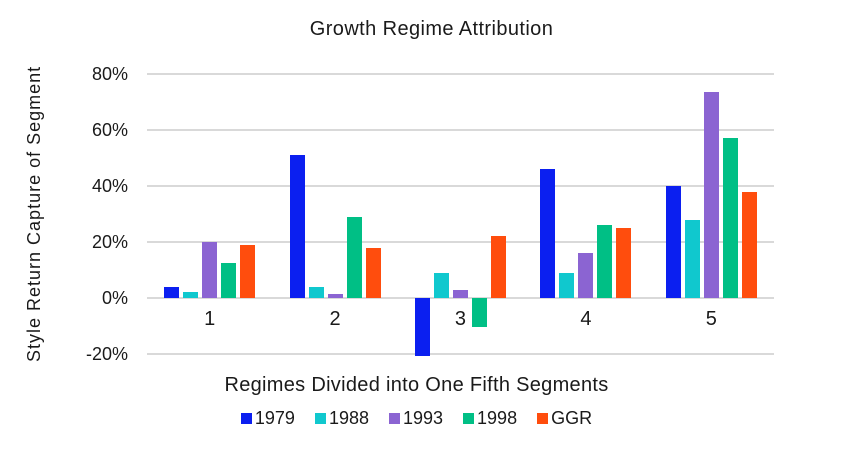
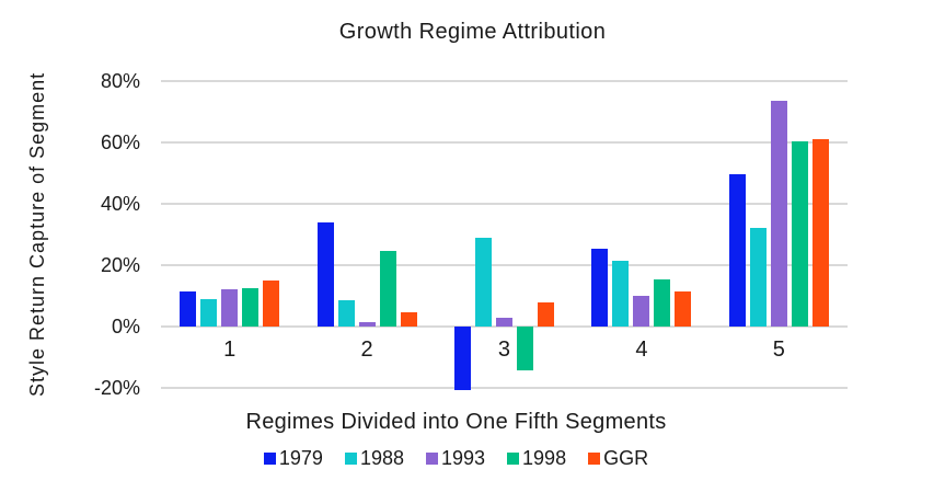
1979/1: 4% -> 12%
1988/1: 2% -> 9%
1993/1: 20% -> 12%
GGR/1: 19% -> 15%
1979/2: 51% -> 34%
1988/2: 4% -> 8%
1998/2: 29% -> 24%
GGR/2: 18% -> 4%
1988/3: 9% -> 29%
1998/3: -10% -> -14%
GGR/3: 22% -> 8%
1979/4: 46% -> 26%
1988/4: 9% -> 22%
1993/4: 16% -> 10%
1998/4: 26% -> 16%
GGR/4: 25% -> 12%
1979/5: 40% -> 50%
1988/5: 28% -> 32%
1998/5: 57% -> 60%
GGR/5: 38% -> 61%
